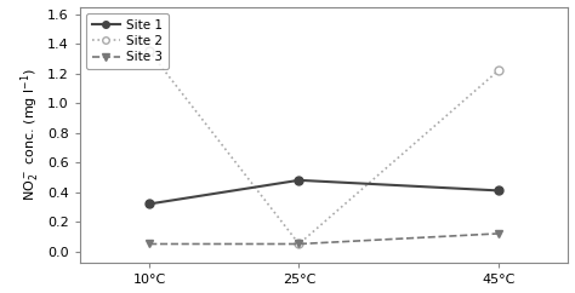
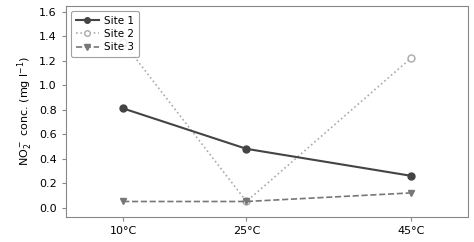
Site 1/10°C: 0.32 -> 0.81
Site 1/45°C: 0.41 -> 0.26
